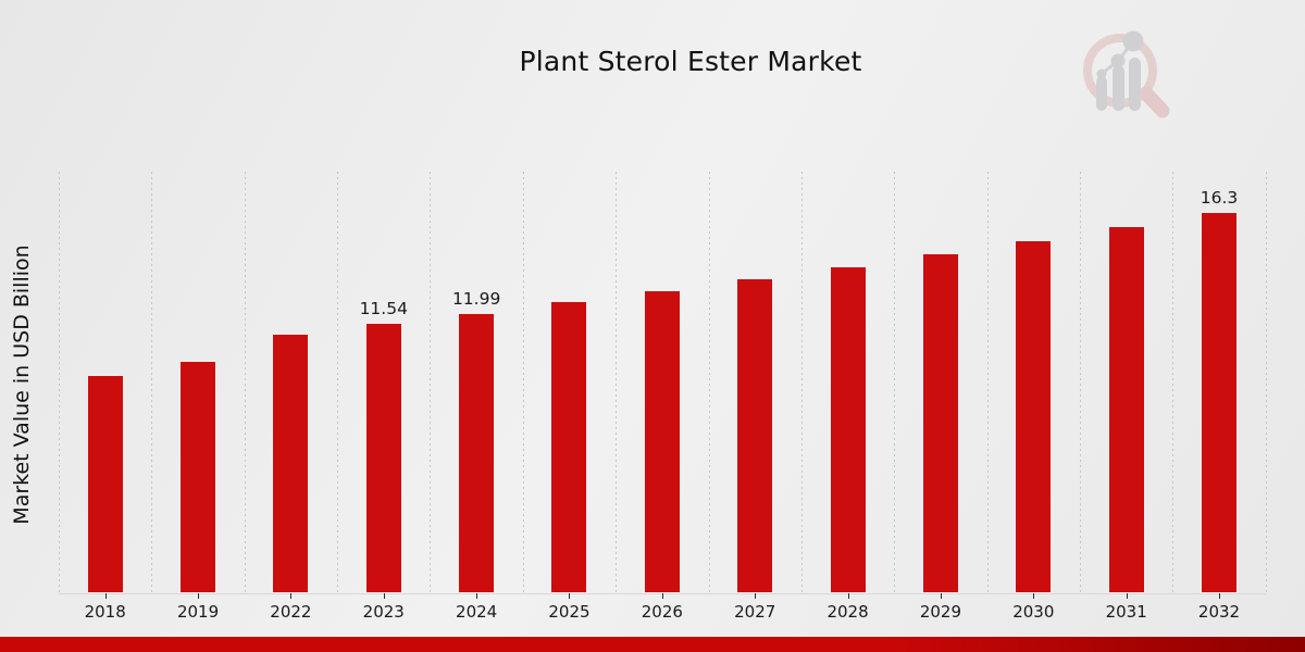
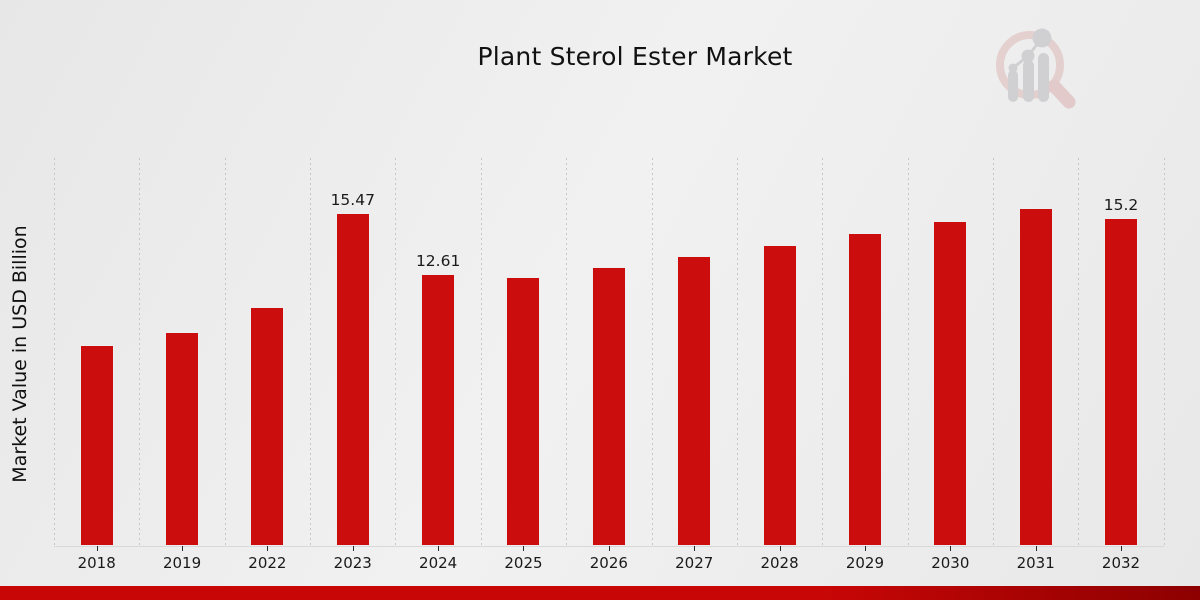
2023: 11.54 -> 15.47
2024: 11.99 -> 12.61
2032: 16.3 -> 15.2
